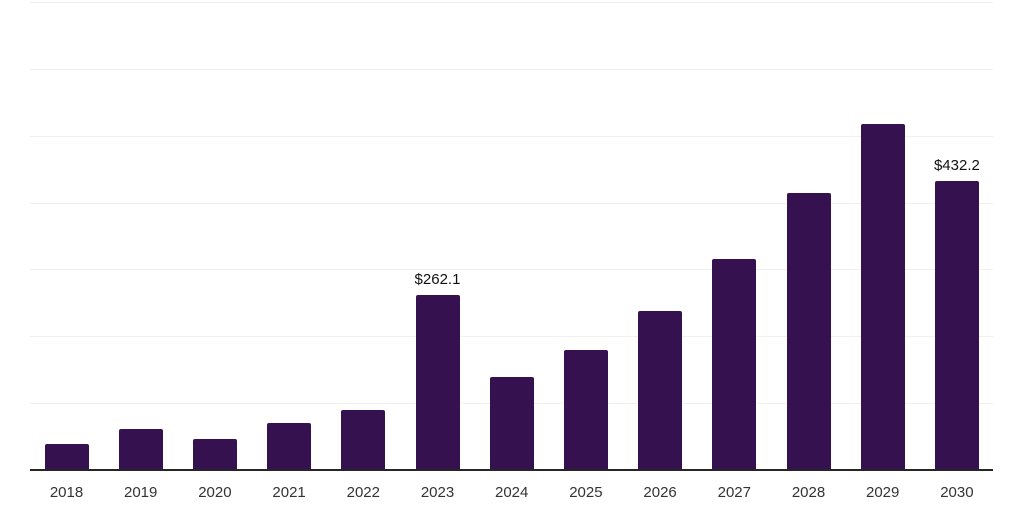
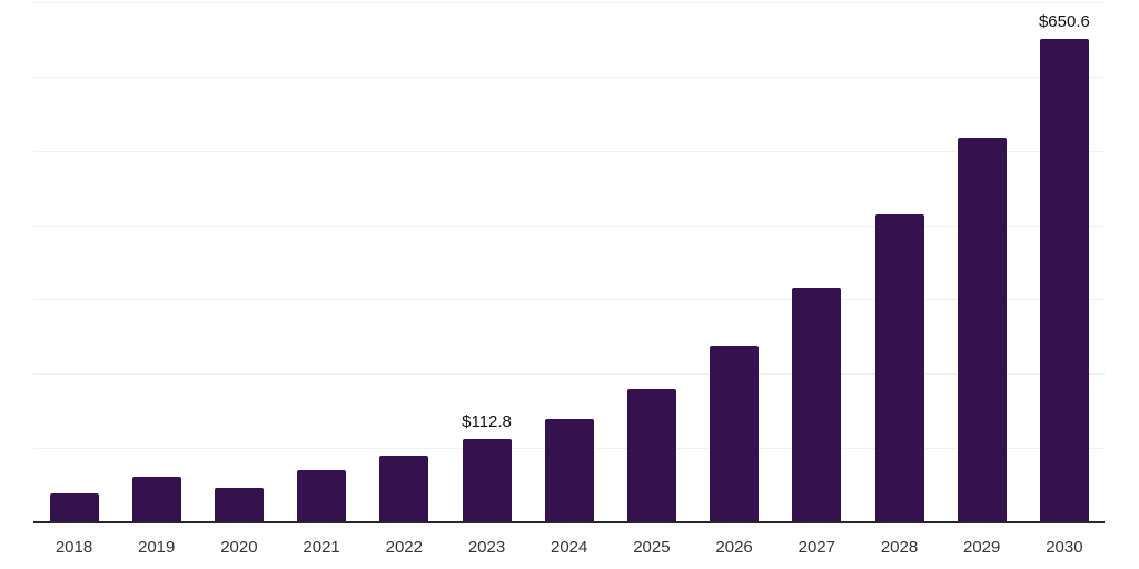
2023: $262.1 -> $112.8
2030: $432.2 -> $650.6
